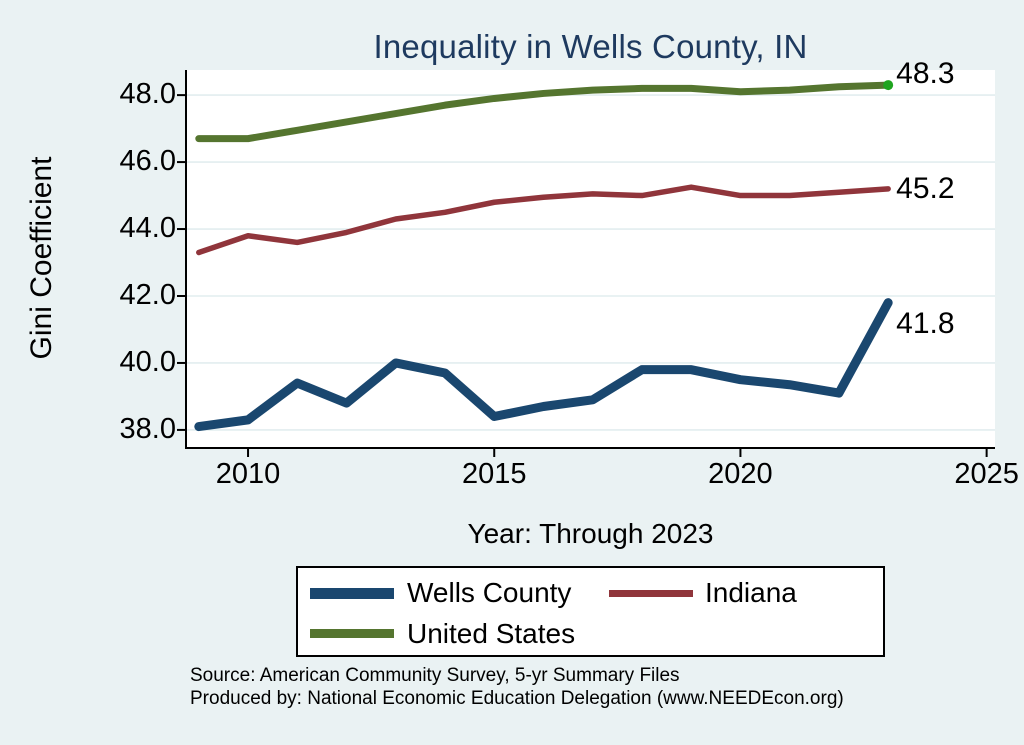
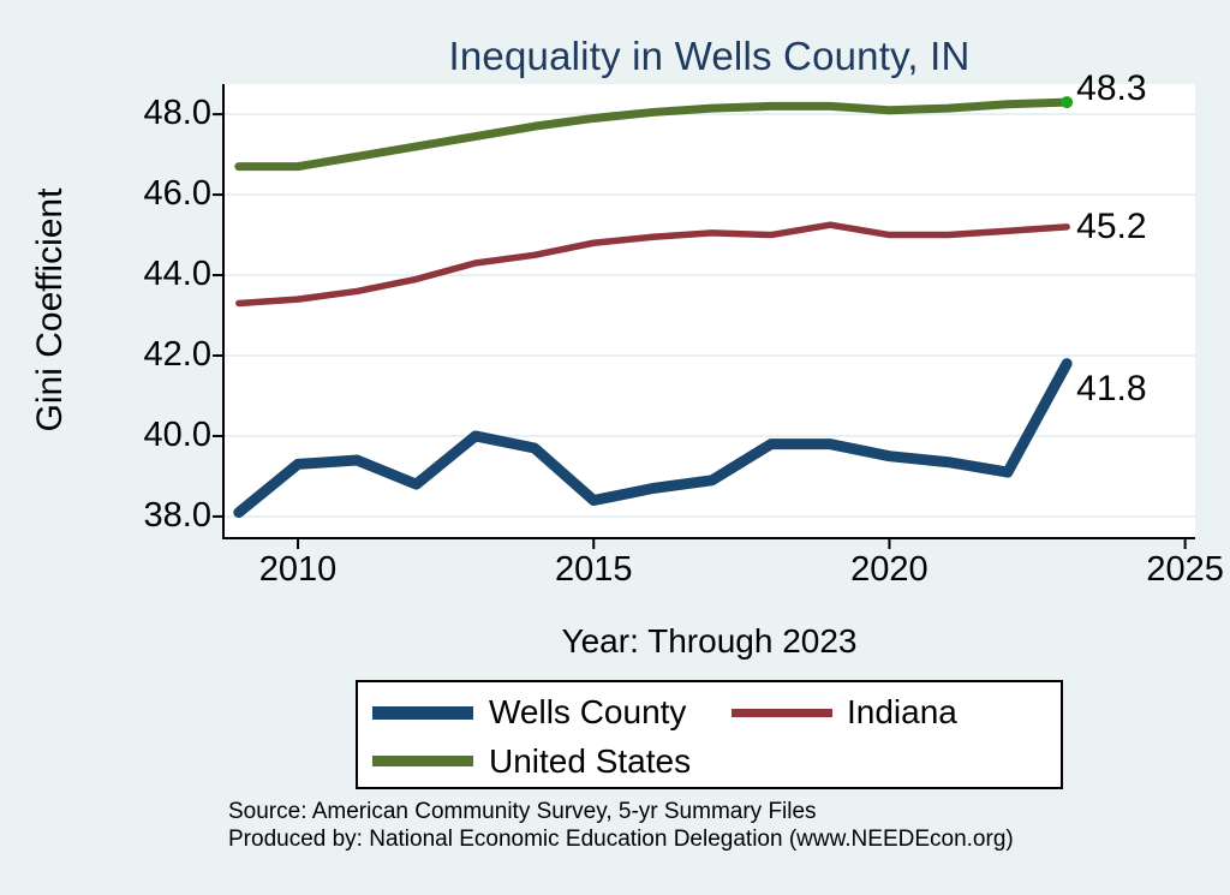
Wells County/2010: 38.3 -> 39.3
Indiana/2010: 43.8 -> 43.4
